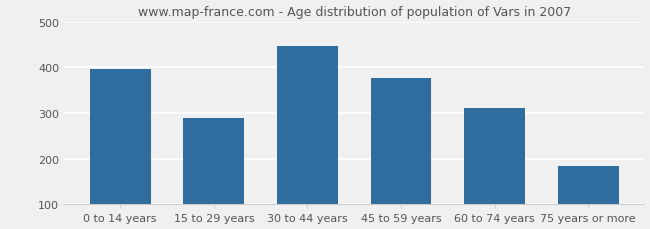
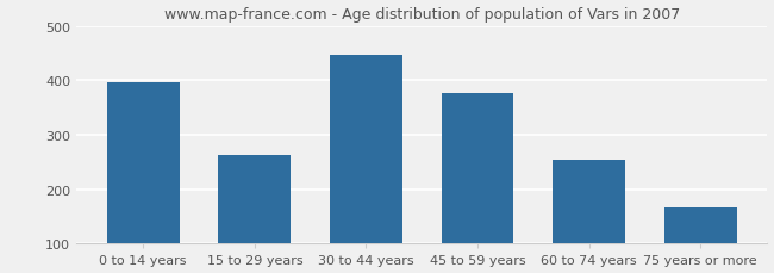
15 to 29 years: 290 -> 262
60 to 74 years: 310 -> 253
75 years or more: 185 -> 166
